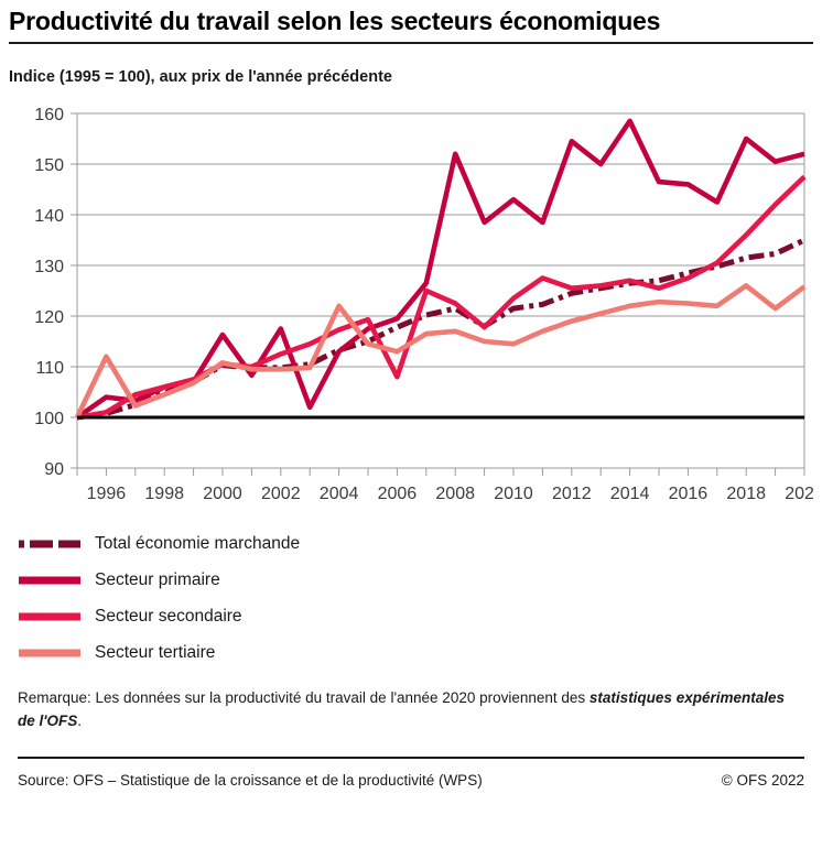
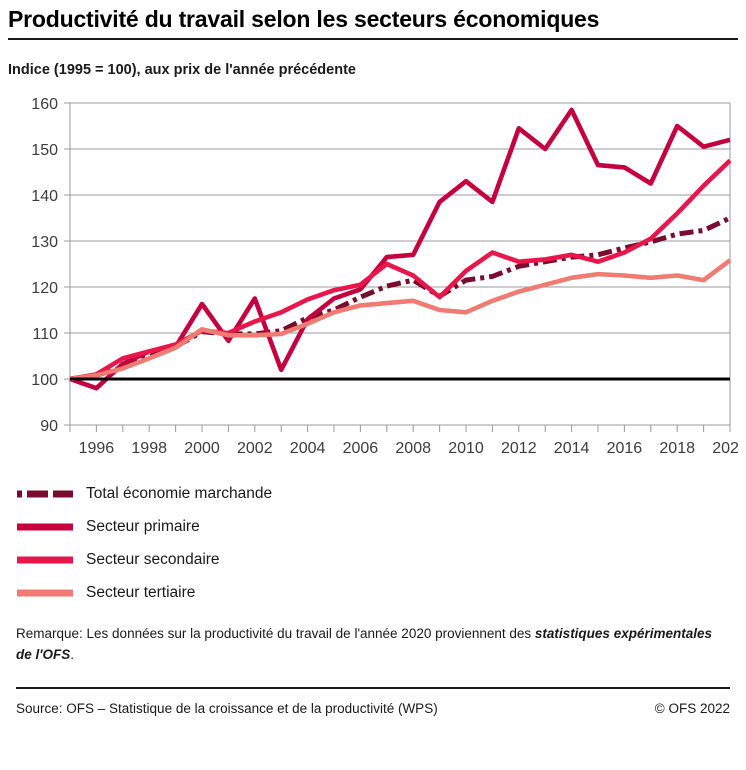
Secteur primaire/1996: 104 -> 98
Secteur tertiaire/1996: 112 -> 101
Secteur tertiaire/2004: 122 -> 112
Secteur secondaire/2006: 108 -> 120
Secteur tertiaire/2006: 113 -> 116
Secteur primaire/2008: 152 -> 127
Secteur tertiaire/2018: 126 -> 122
